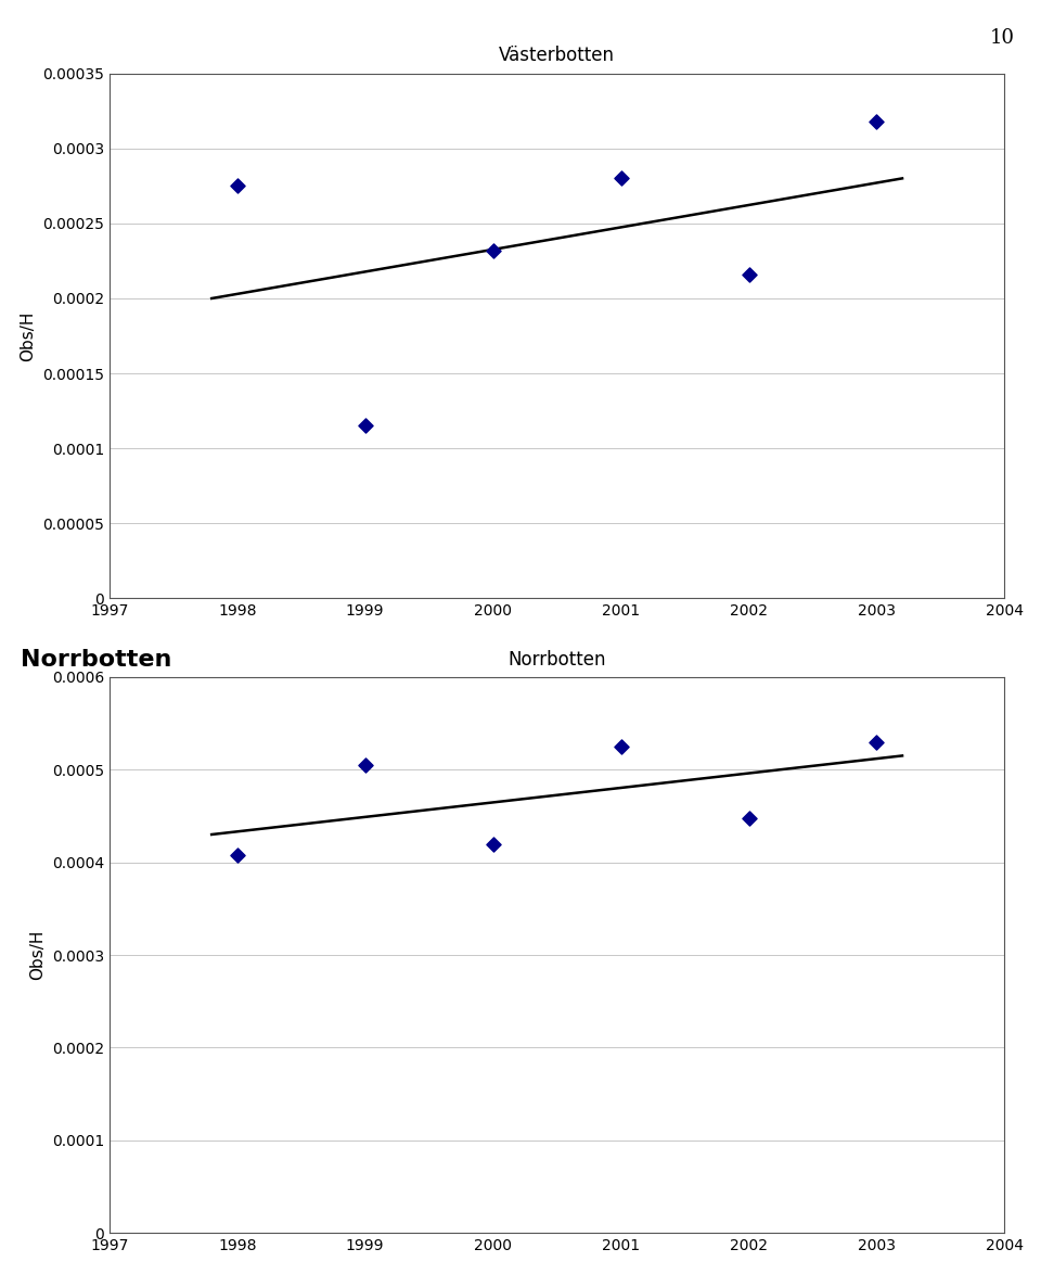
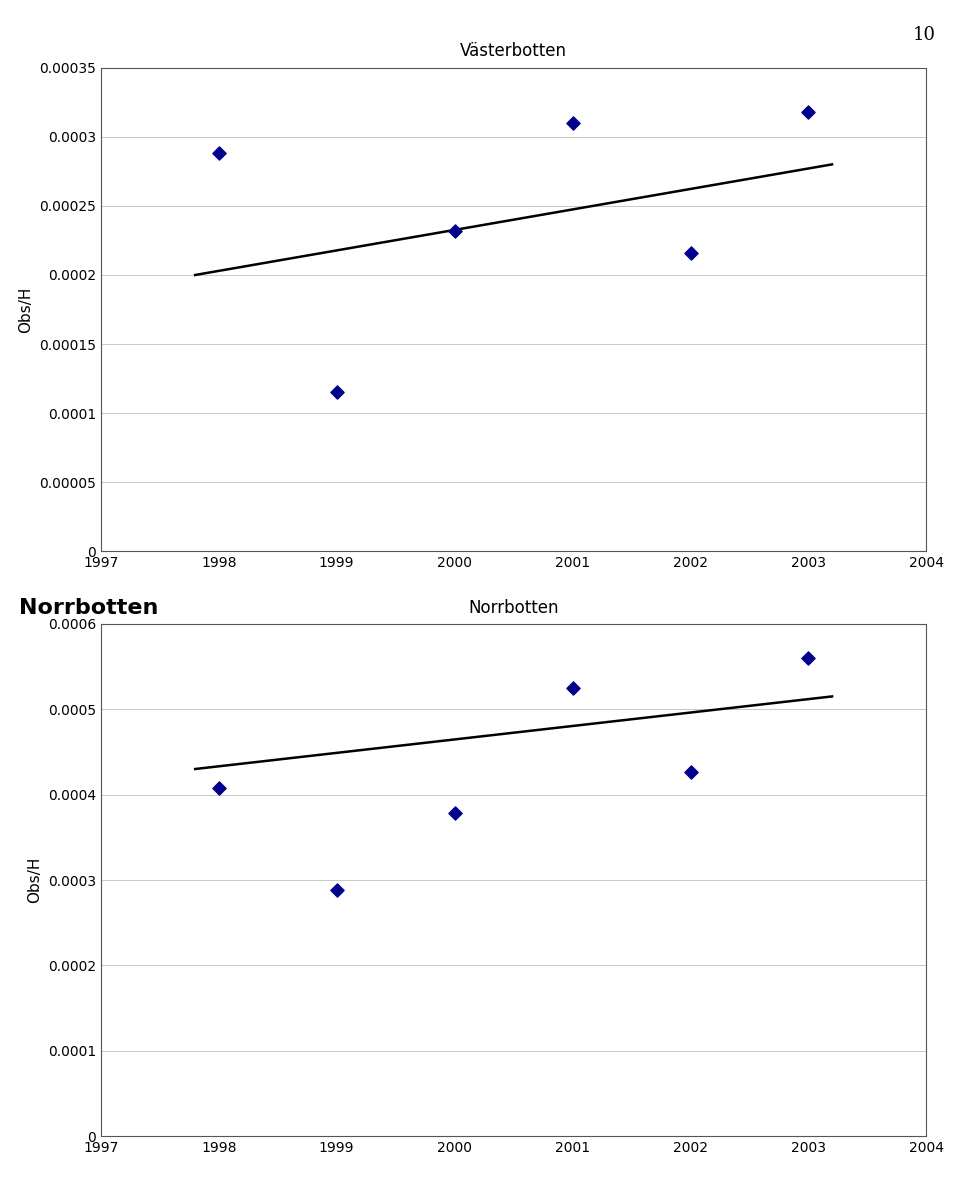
Västerbotten/1998: 0.000275 -> 0.000288
Västerbotten/2001: 0.000280 -> 0.000310
Norrbotten/1999: 0.000505 -> 0.000288
Norrbotten/2000: 0.000420 -> 0.000378
Norrbotten/2002: 0.000448 -> 0.000426
Norrbotten/2003: 0.000530 -> 0.000560
